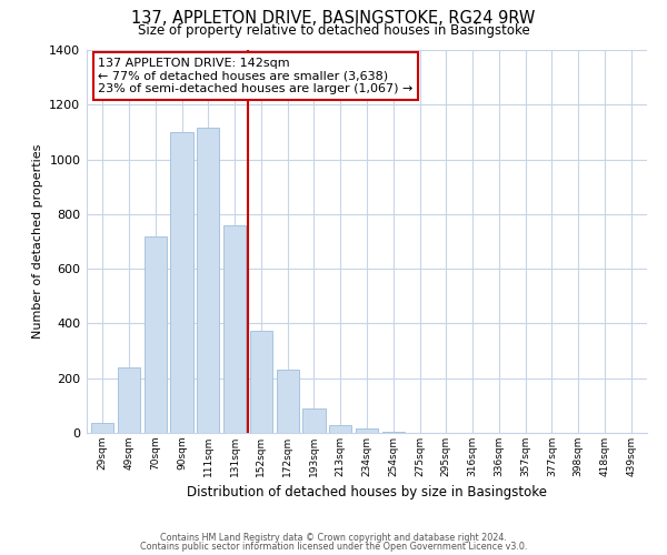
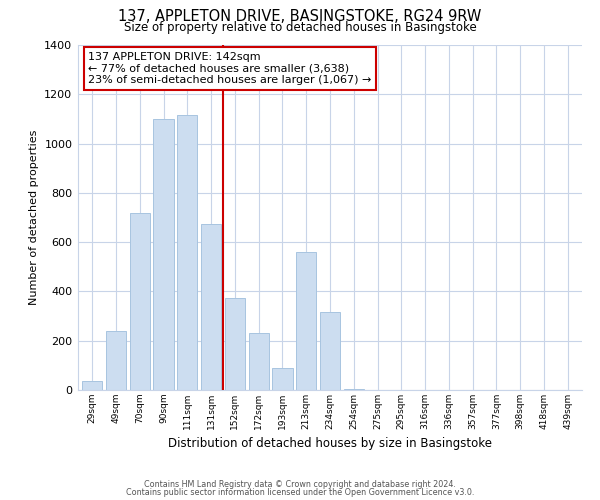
131sqm: 760 -> 675
213sqm: 30 -> 560
234sqm: 18 -> 315
